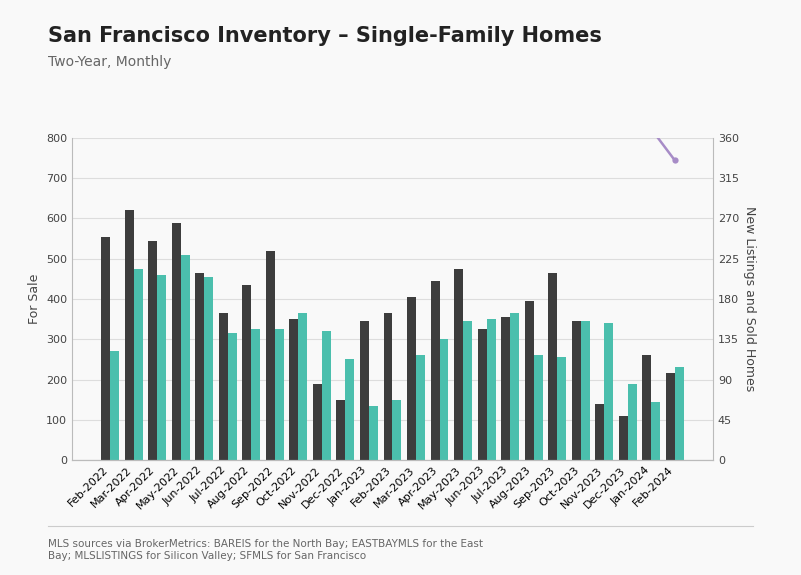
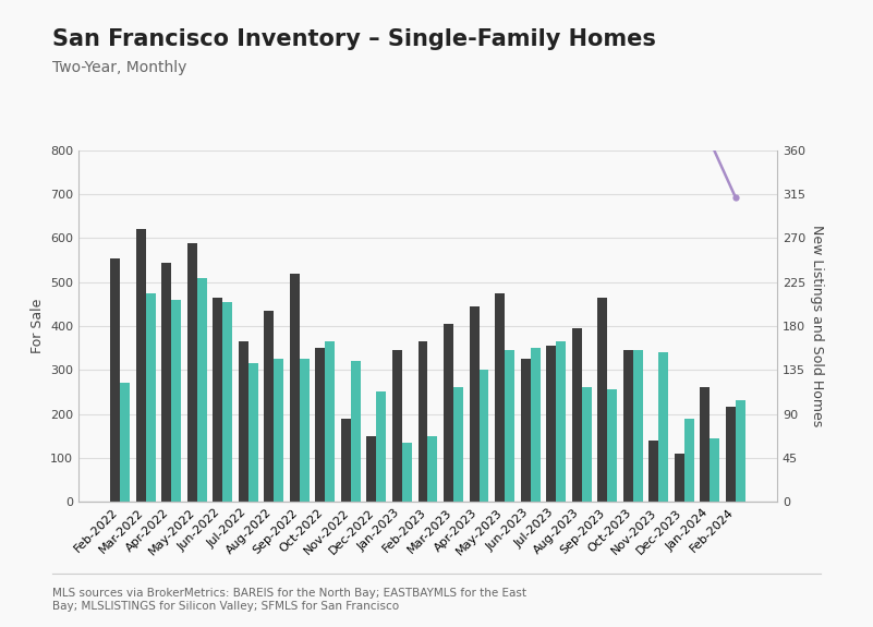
For Sale/Feb-2024: 335 -> 312
